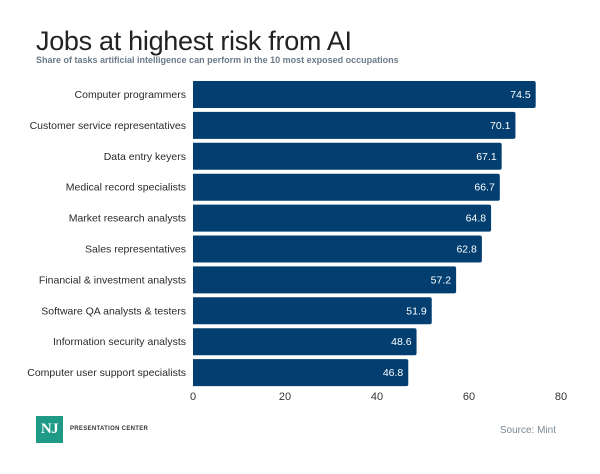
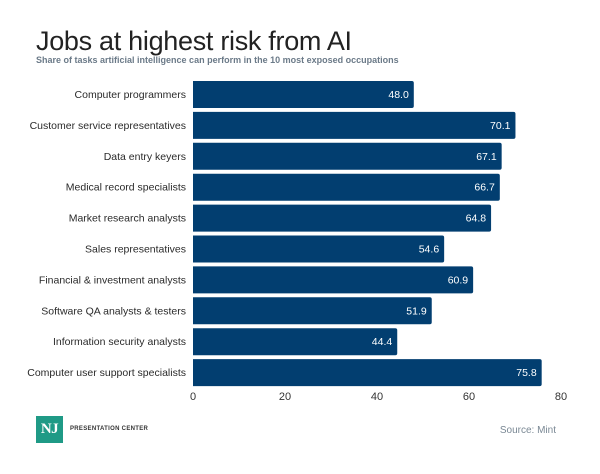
Computer programmers: 74.5 -> 48.0
Sales representatives: 62.8 -> 54.6
Financial & investment analysts: 57.2 -> 60.9
Information security analysts: 48.6 -> 44.4
Computer user support specialists: 46.8 -> 75.8
